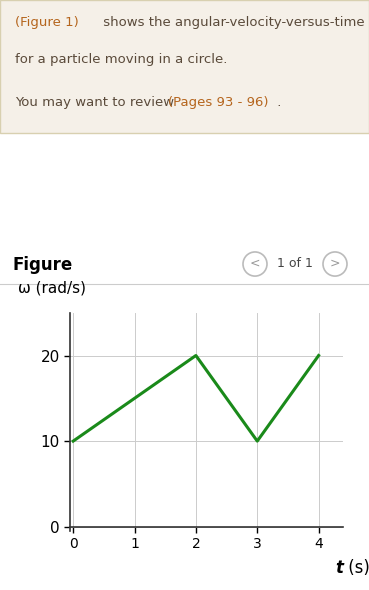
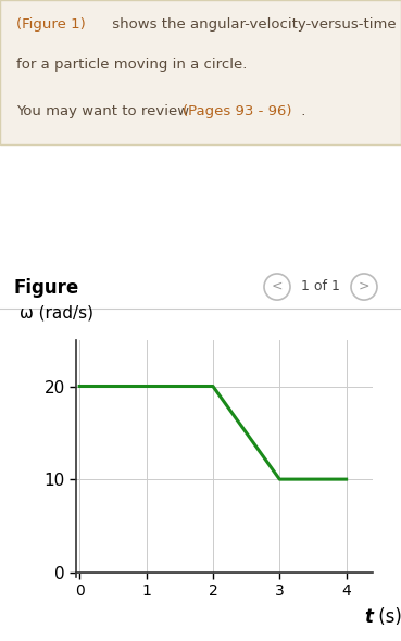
0: 10 -> 20
4: 20 -> 10
